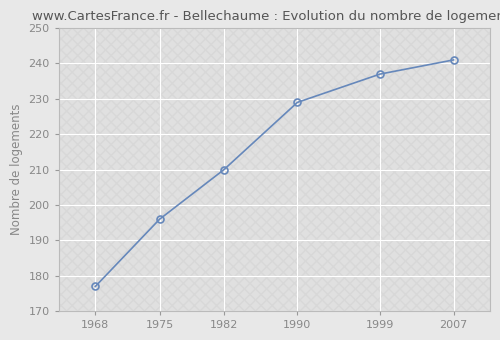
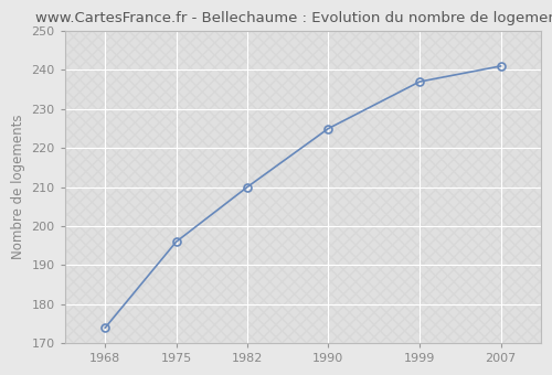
1968: 177 -> 174
1990: 229 -> 225
